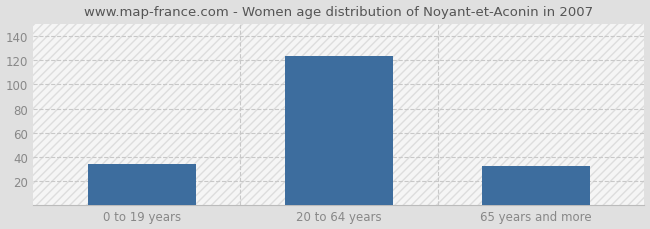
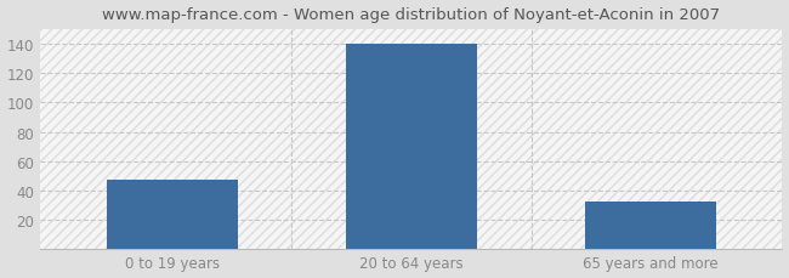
0 to 19 years: 34 -> 47
20 to 64 years: 124 -> 140
